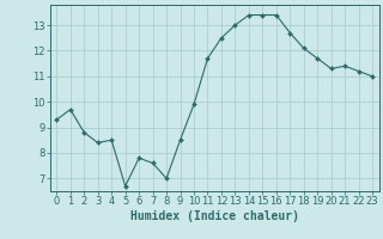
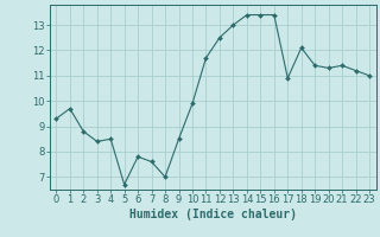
17: 12.7 -> 10.9
19: 11.7 -> 11.4
